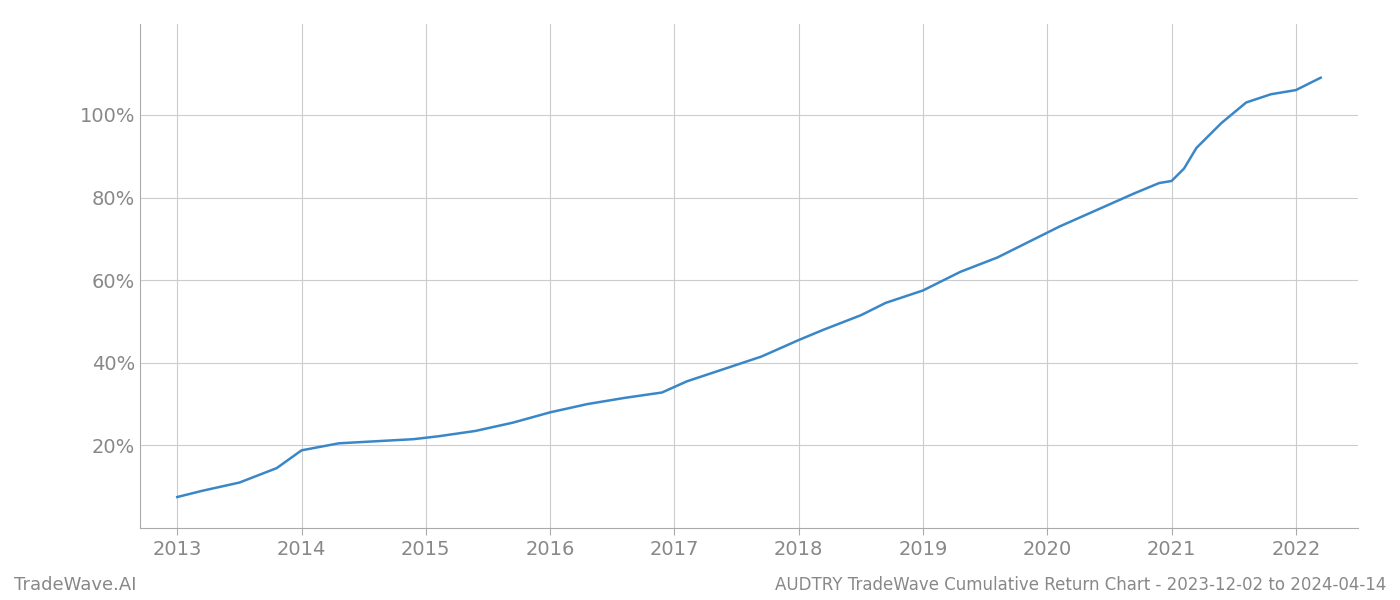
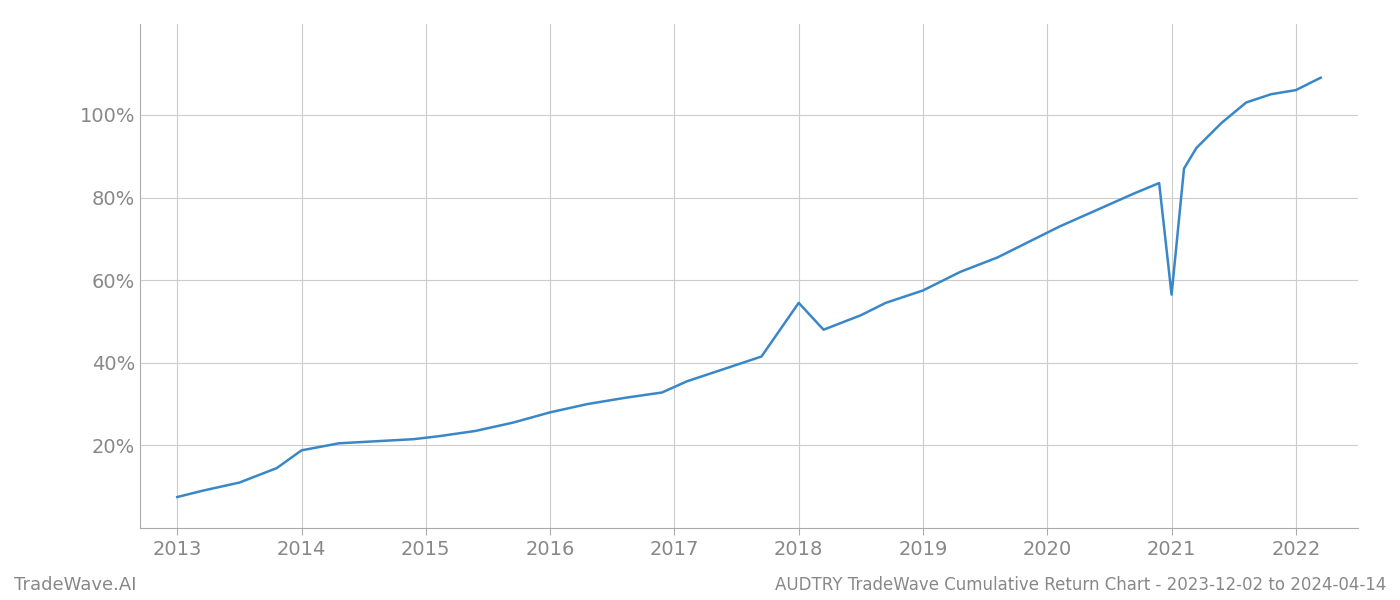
2018: 45.5% -> 54.5%
2021: 84.0% -> 56.5%
